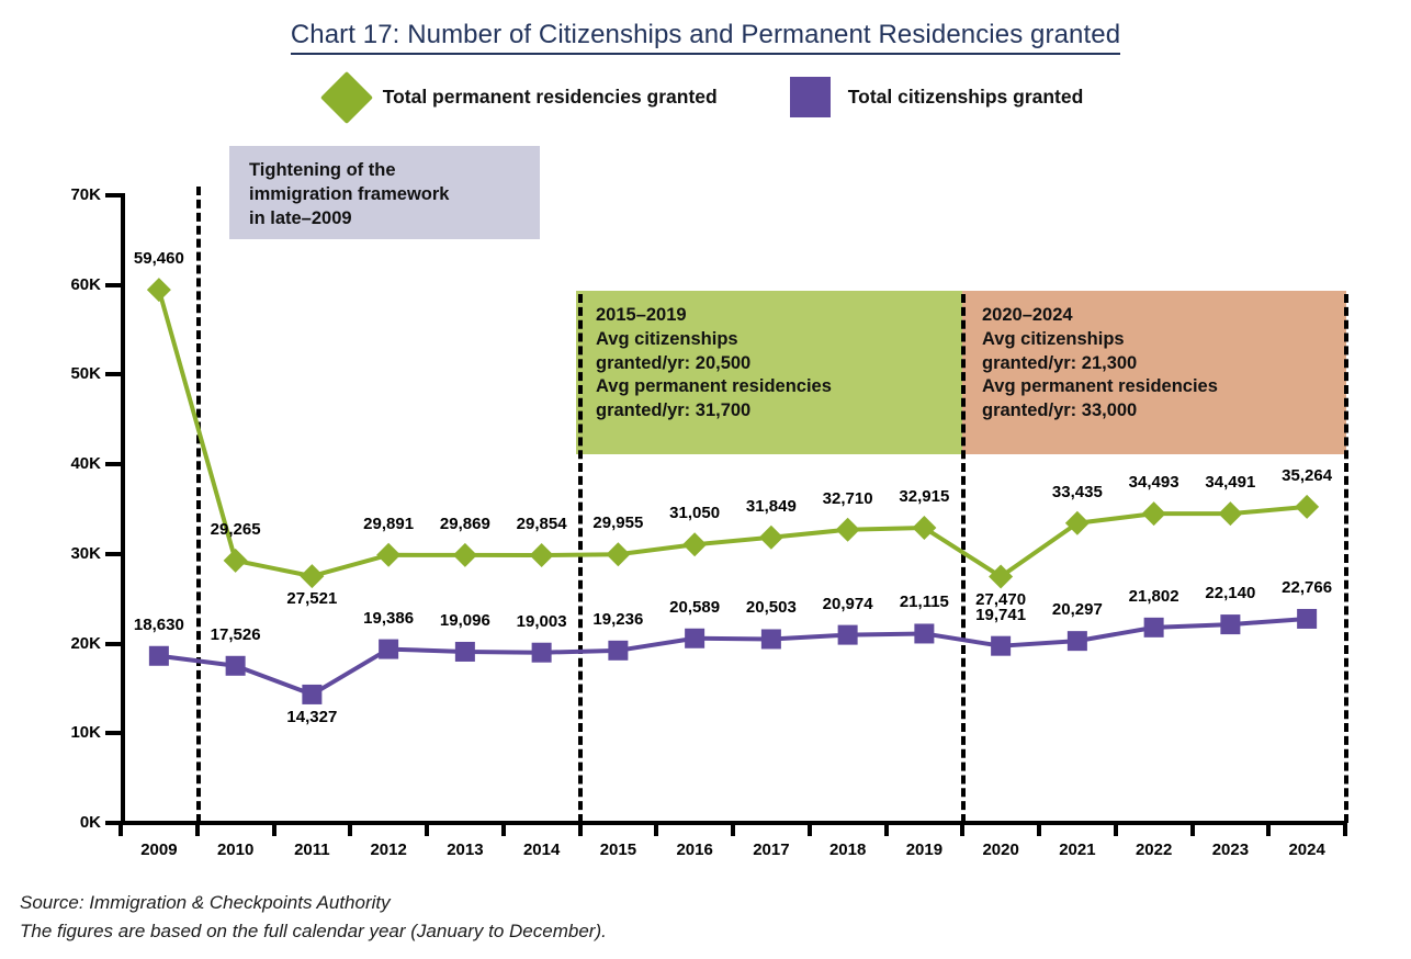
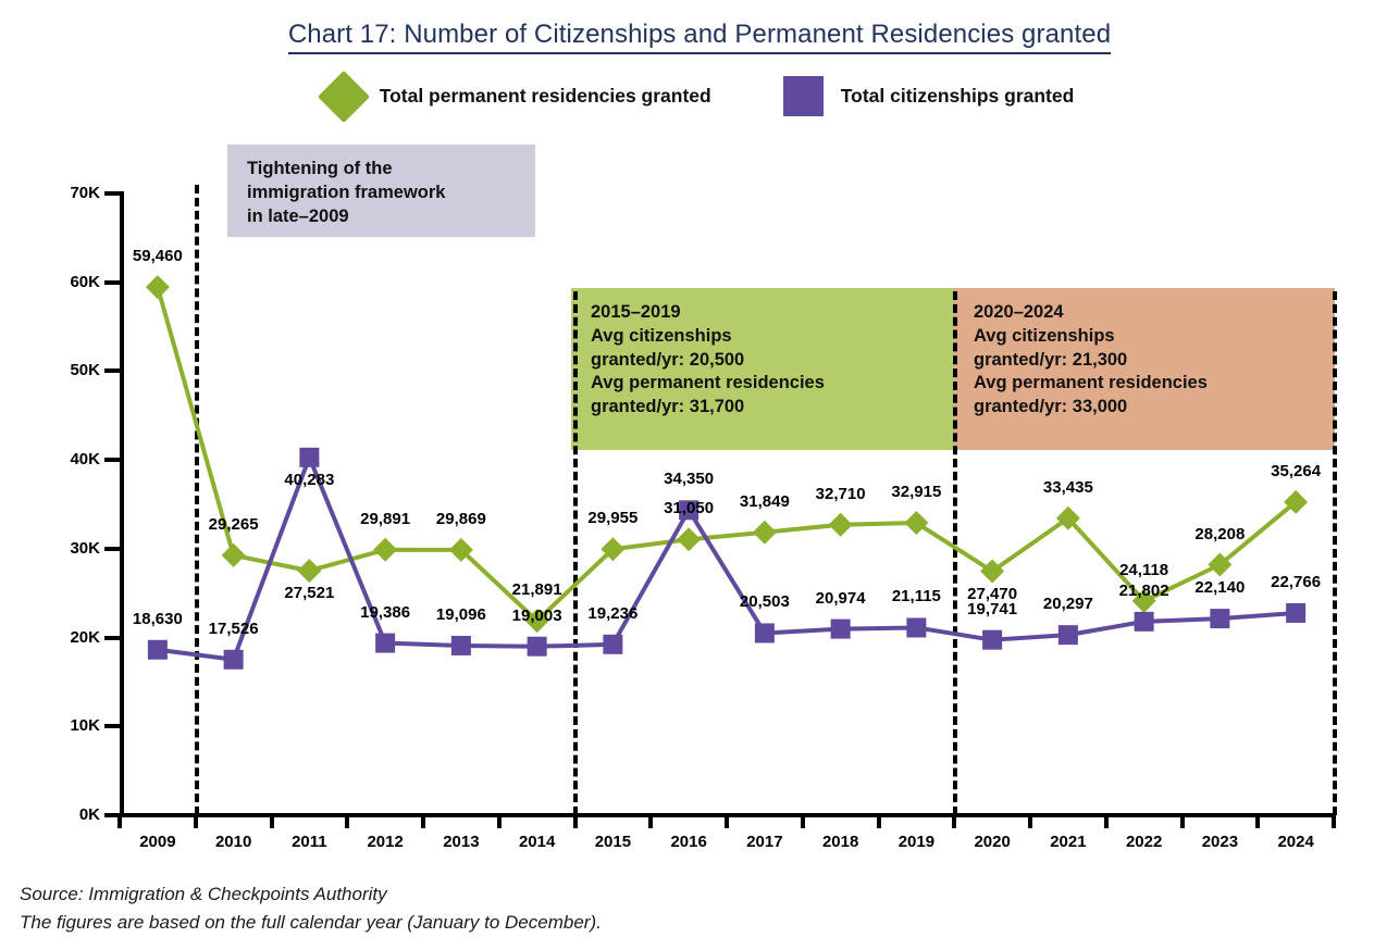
Total citizenships granted/2011: 14,327 -> 40,283
Total permanent residencies granted/2014: 29,854 -> 21,891
Total citizenships granted/2016: 20,589 -> 34,350
Total permanent residencies granted/2022: 34,493 -> 24,118
Total permanent residencies granted/2023: 34,491 -> 28,208
